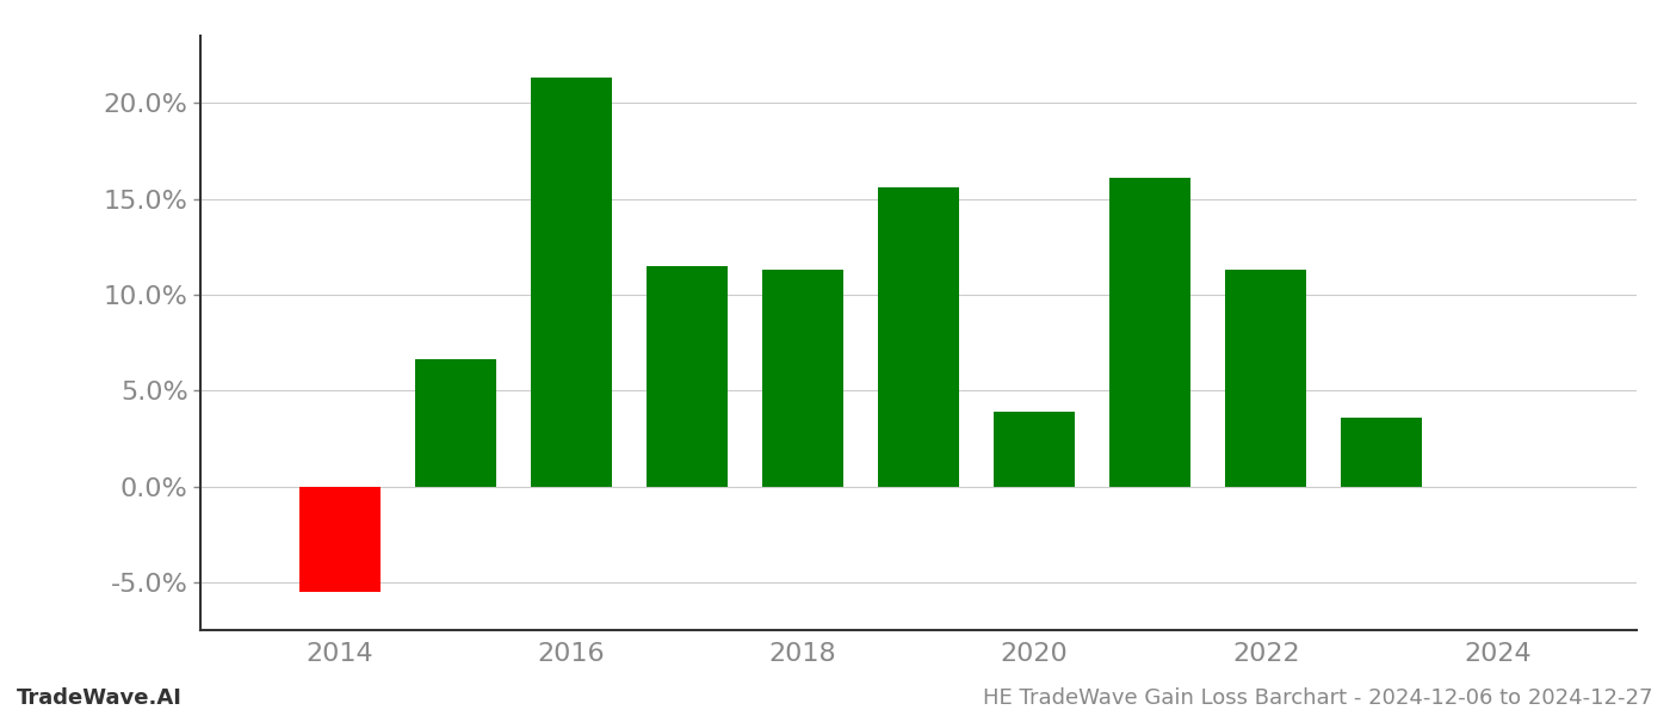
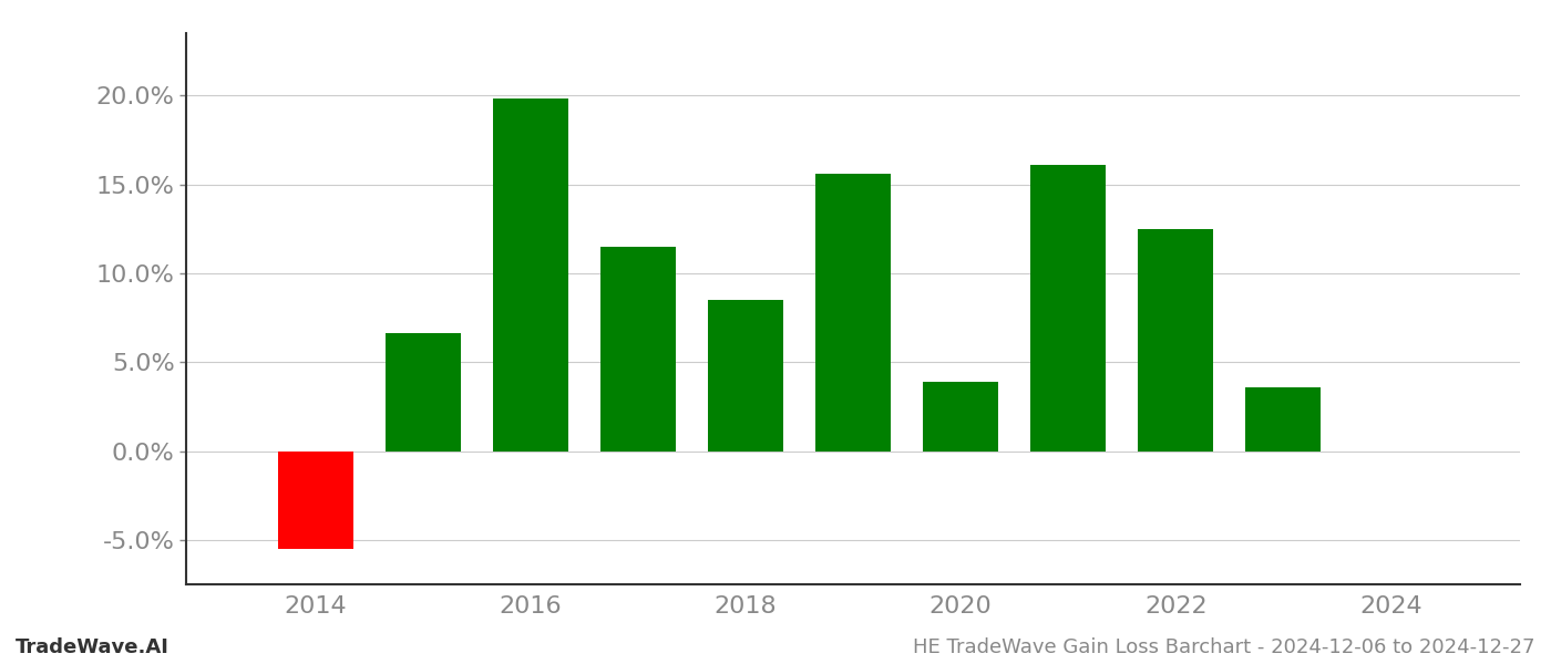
2016: 21.3% -> 19.8%
2018: 11.3% -> 8.5%
2022: 11.3% -> 12.5%
